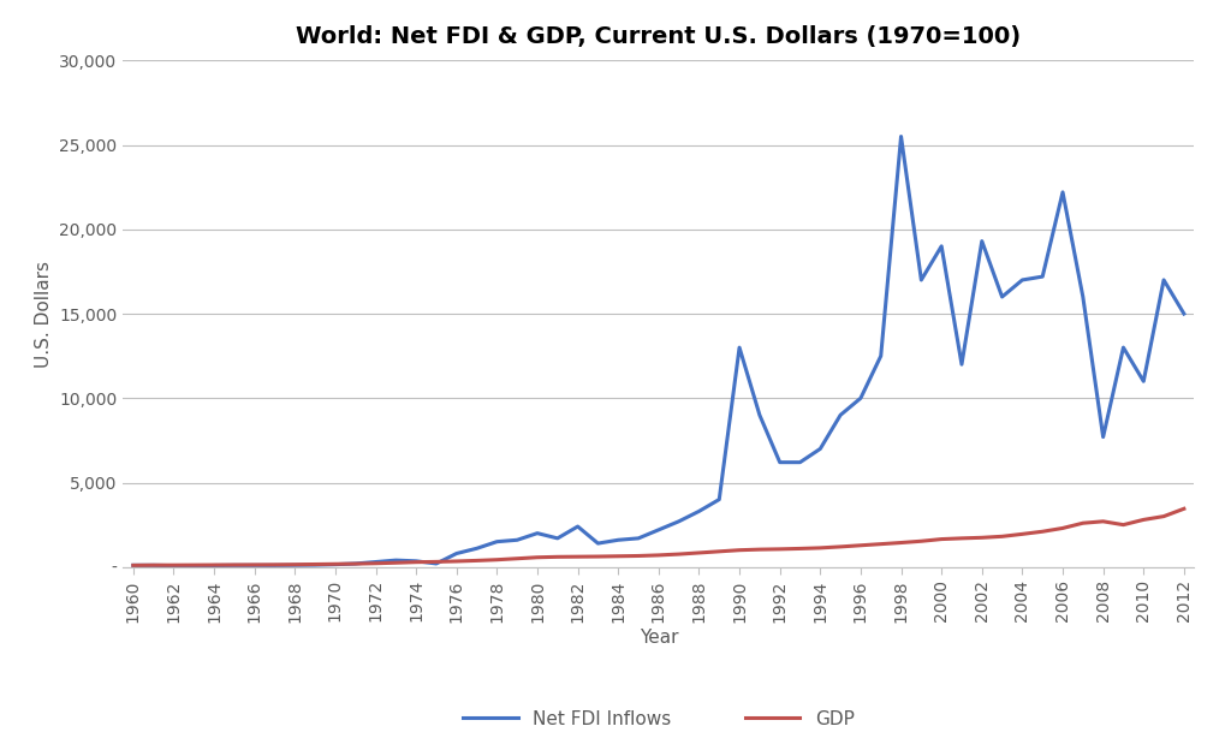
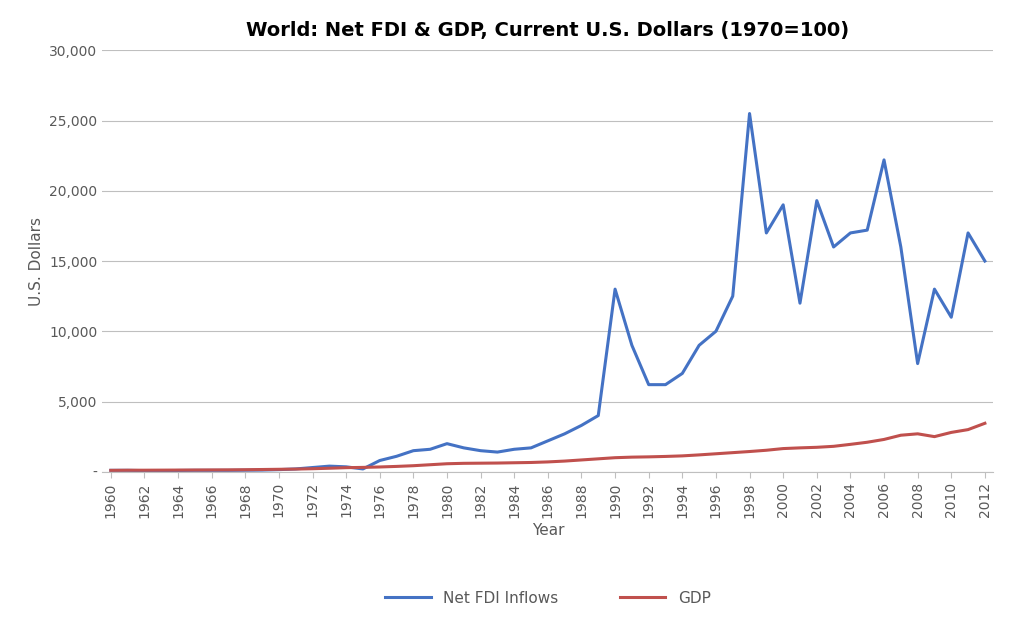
Net FDI Inflows/1982: 2,400 -> 1,500
